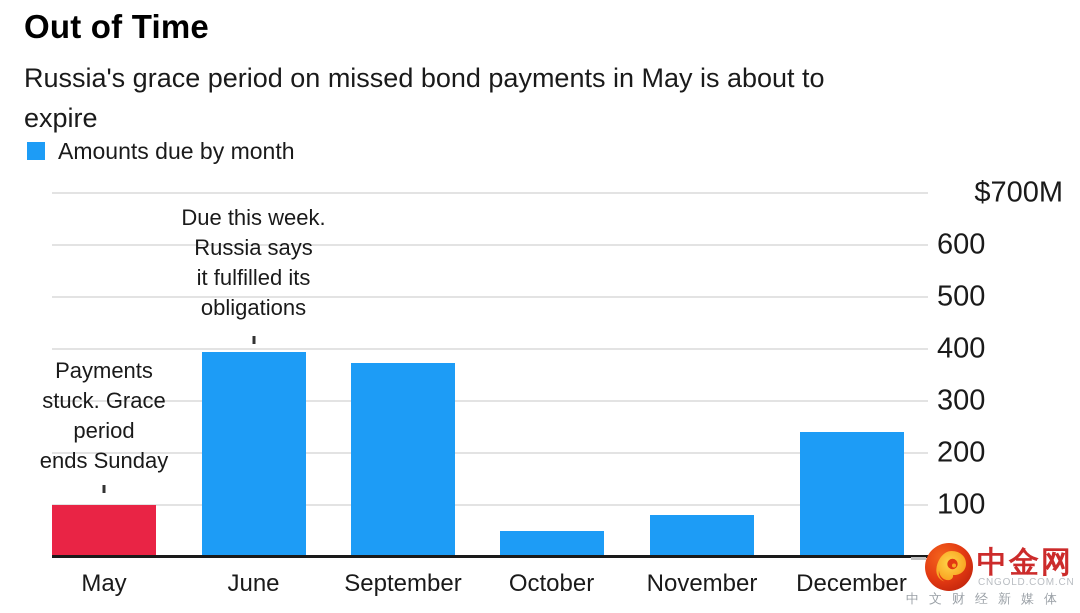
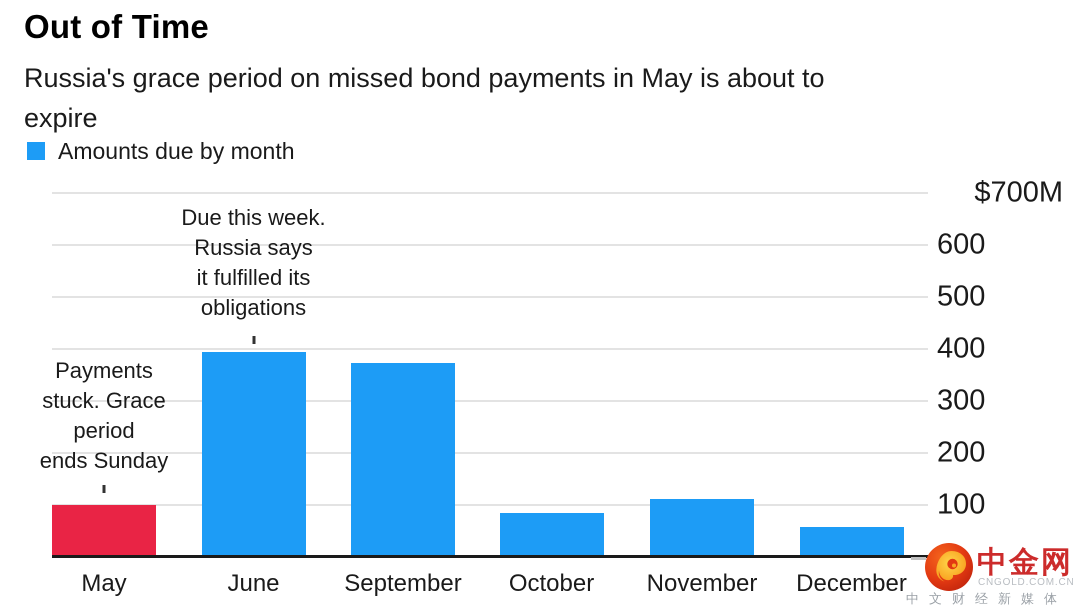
October: 50 -> 80
November: 80 -> 110
December: 240 -> 60
